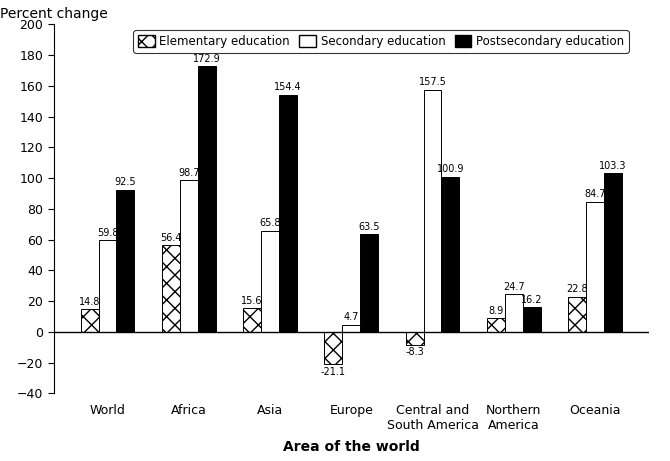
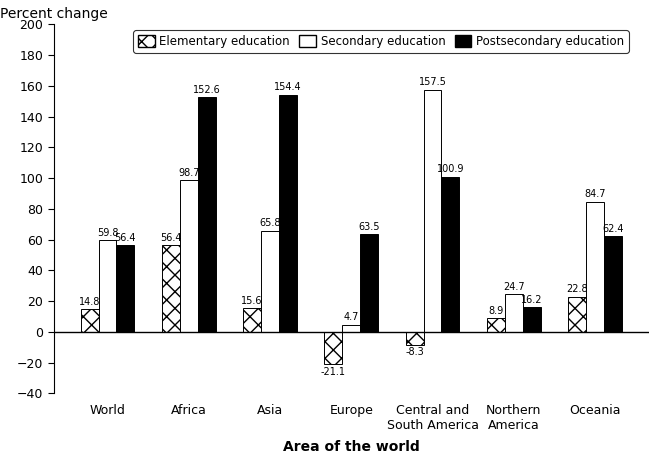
Postsecondary education/World: 92.5 -> 56.4
Postsecondary education/Africa: 172.9 -> 152.6
Postsecondary education/Oceania: 103.3 -> 62.4
